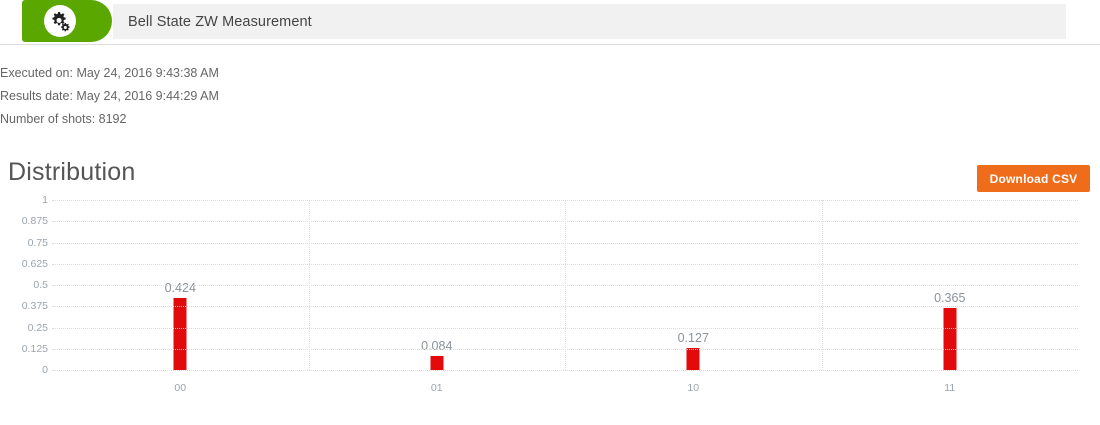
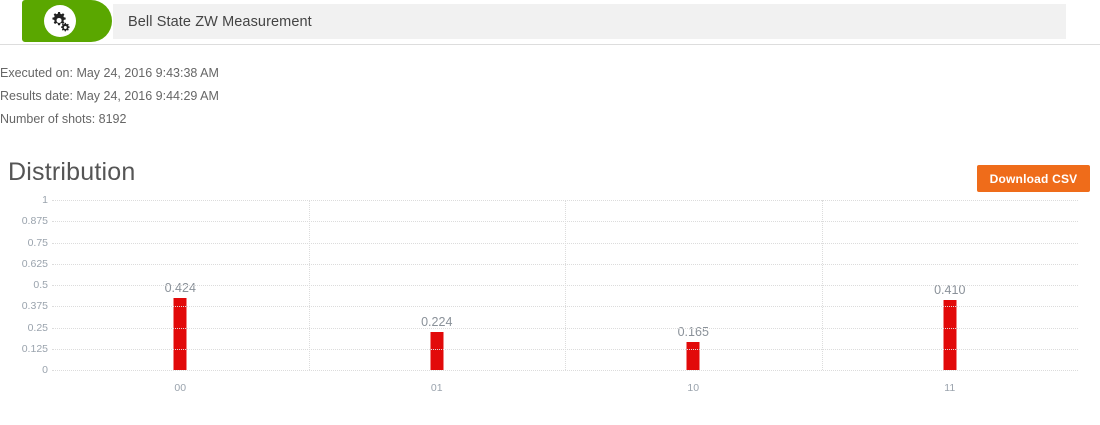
01: 0.084 -> 0.224
10: 0.127 -> 0.165
11: 0.365 -> 0.410
